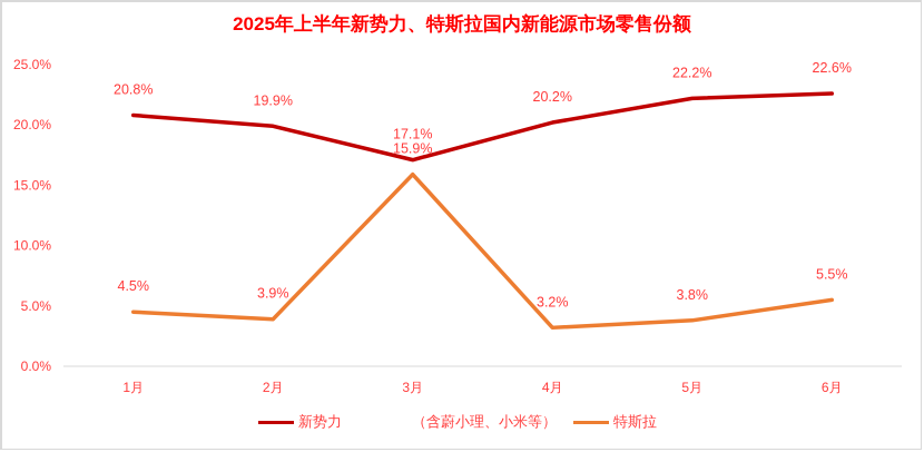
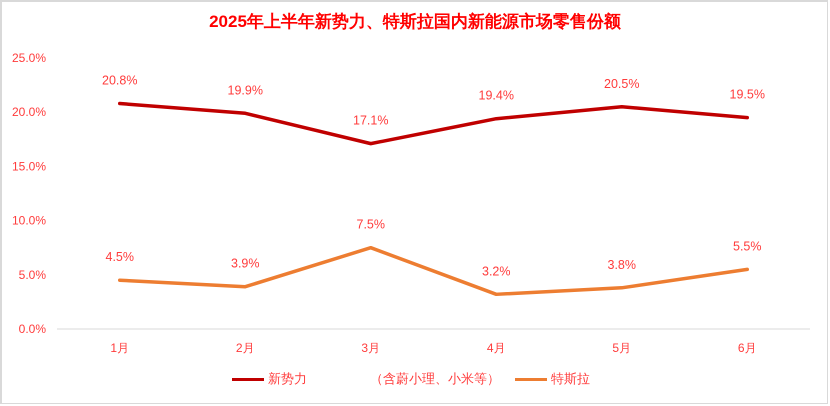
特斯拉/3月: 15.9% -> 7.5%
新势力 （含蔚小理、小米等）/4月: 20.2% -> 19.4%
新势力 （含蔚小理、小米等）/5月: 22.2% -> 20.5%
新势力 （含蔚小理、小米等）/6月: 22.6% -> 19.5%
